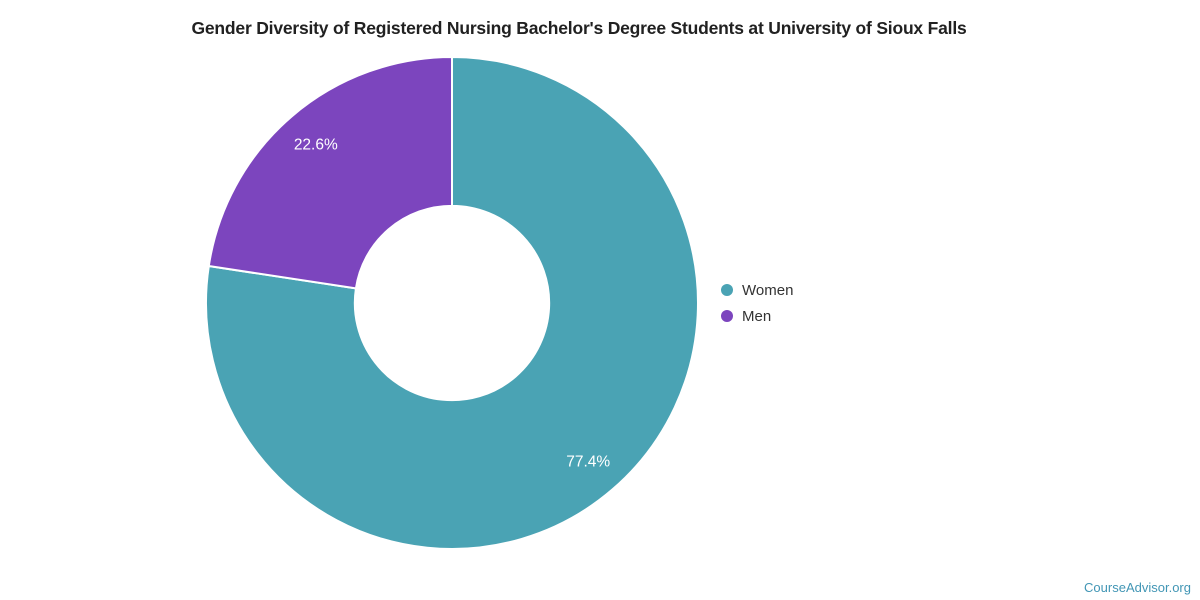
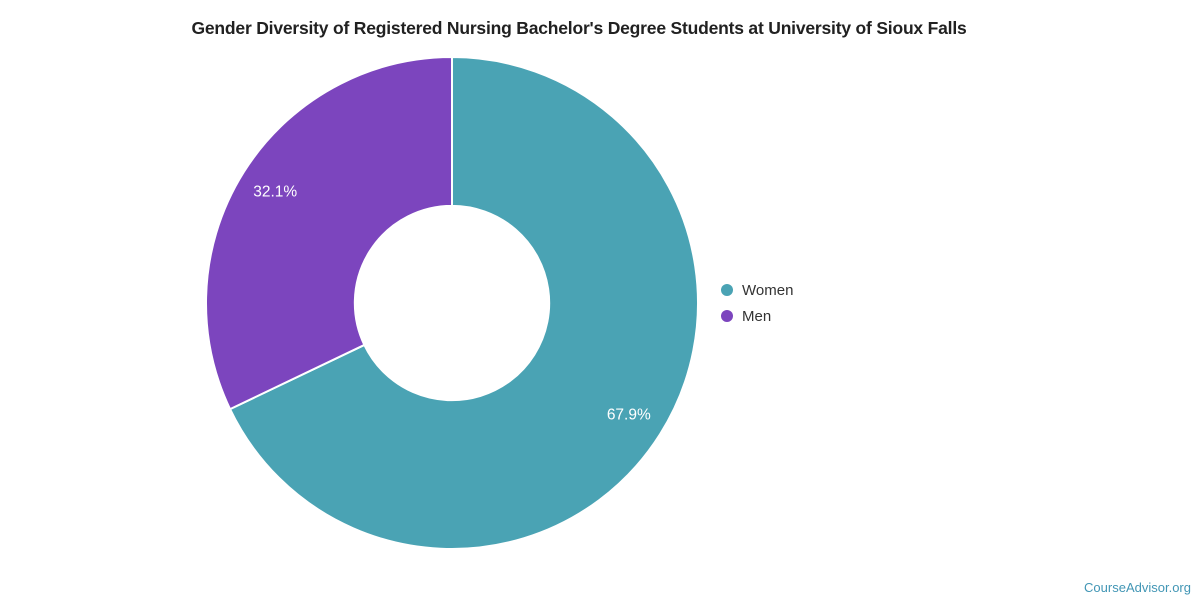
Women: 77.4% -> 67.9%
Men: 22.6% -> 32.1%
